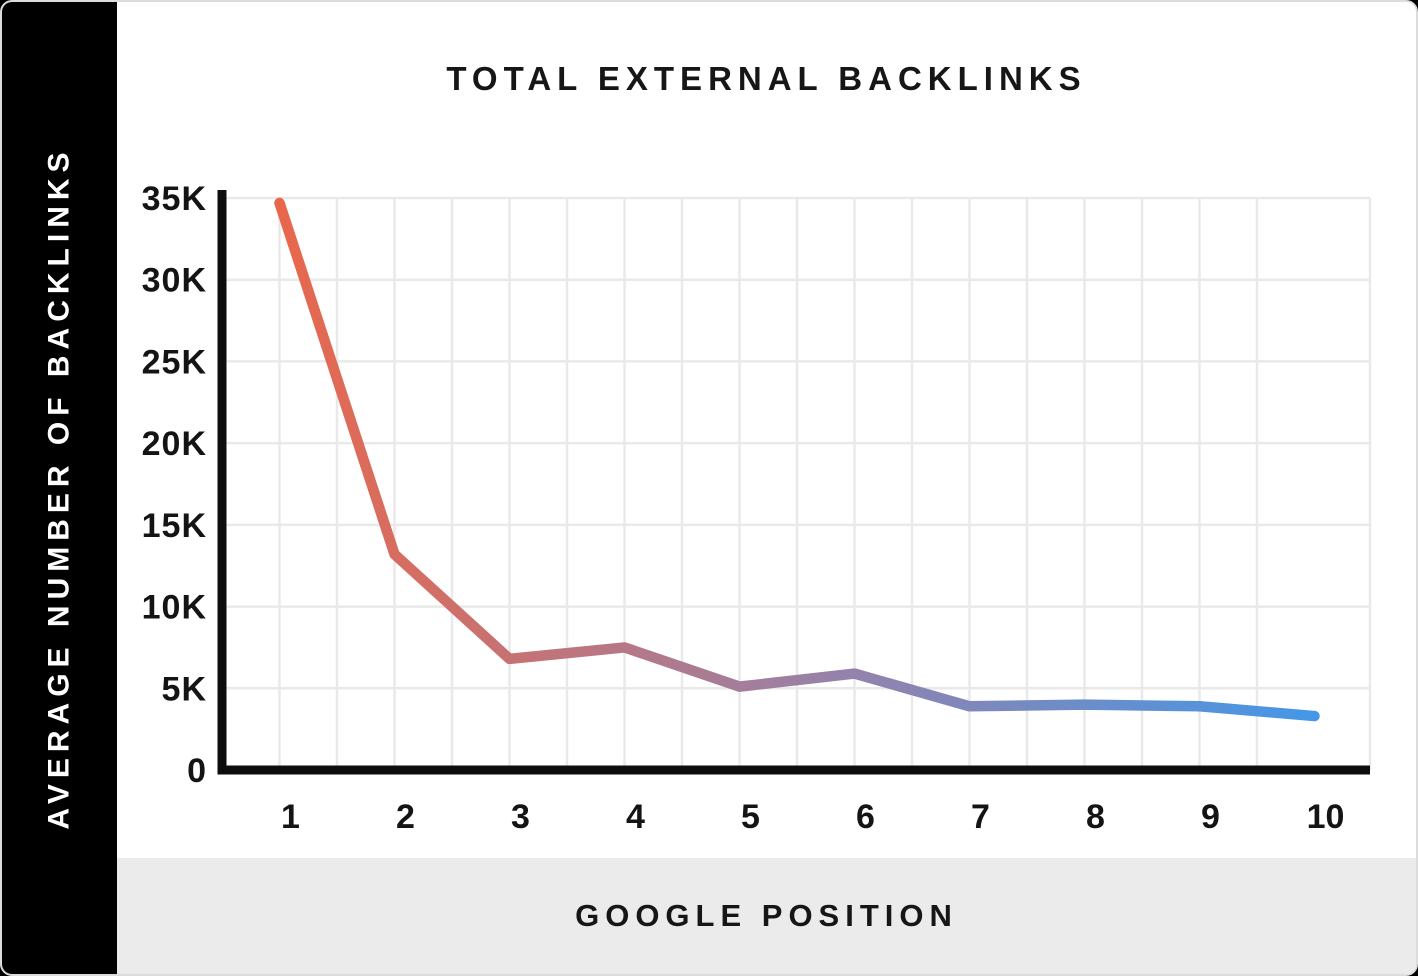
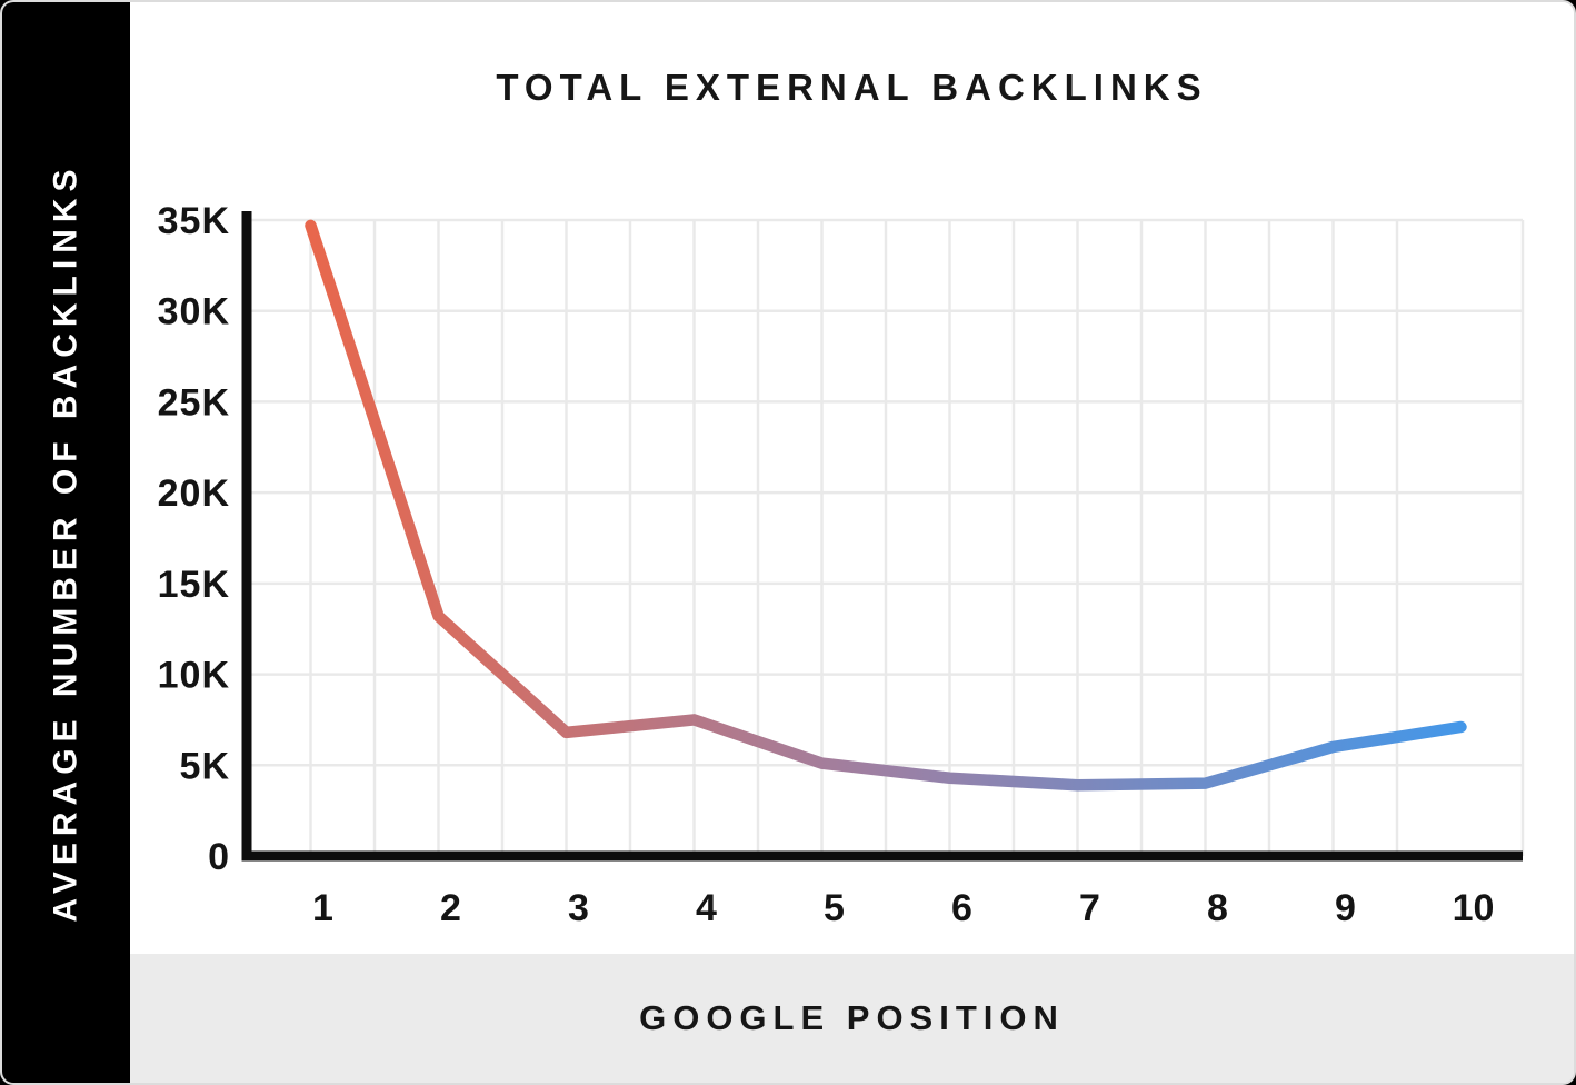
6: 5.9K -> 4.3K
9: 3.9K -> 6.0K
10: 3.3K -> 7.1K
